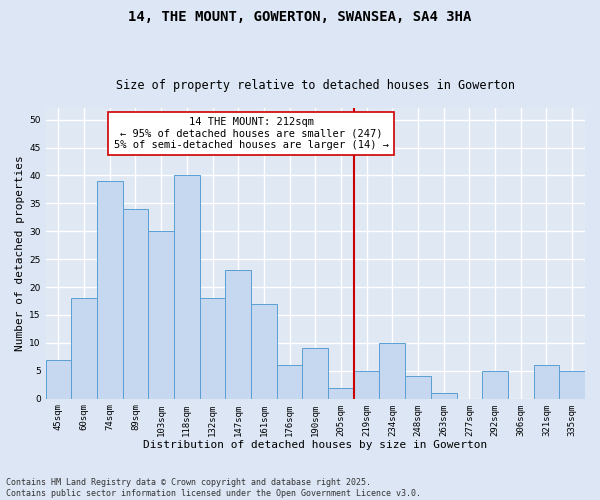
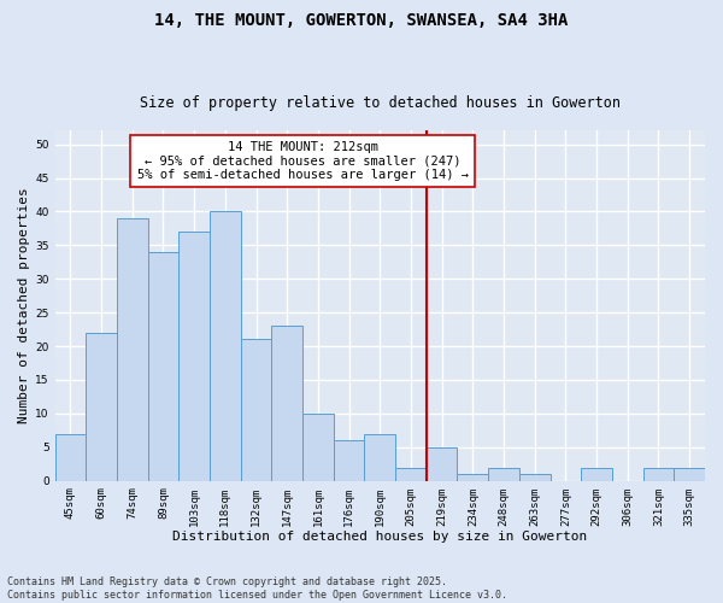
60sqm: 18 -> 22
103sqm: 30 -> 37
132sqm: 18 -> 21
161sqm: 17 -> 10
190sqm: 9 -> 7
234sqm: 10 -> 1
248sqm: 4 -> 2
292sqm: 5 -> 2
321sqm: 6 -> 2
335sqm: 5 -> 2
